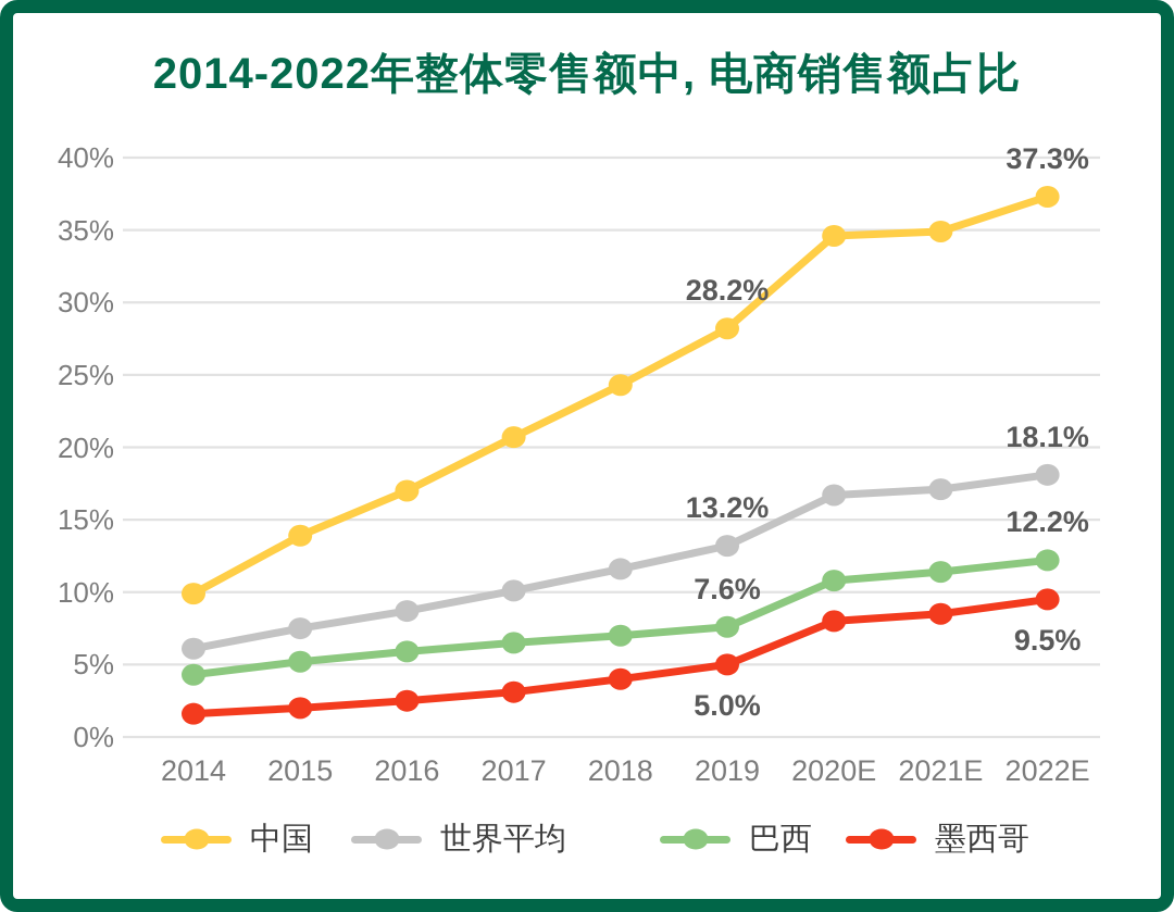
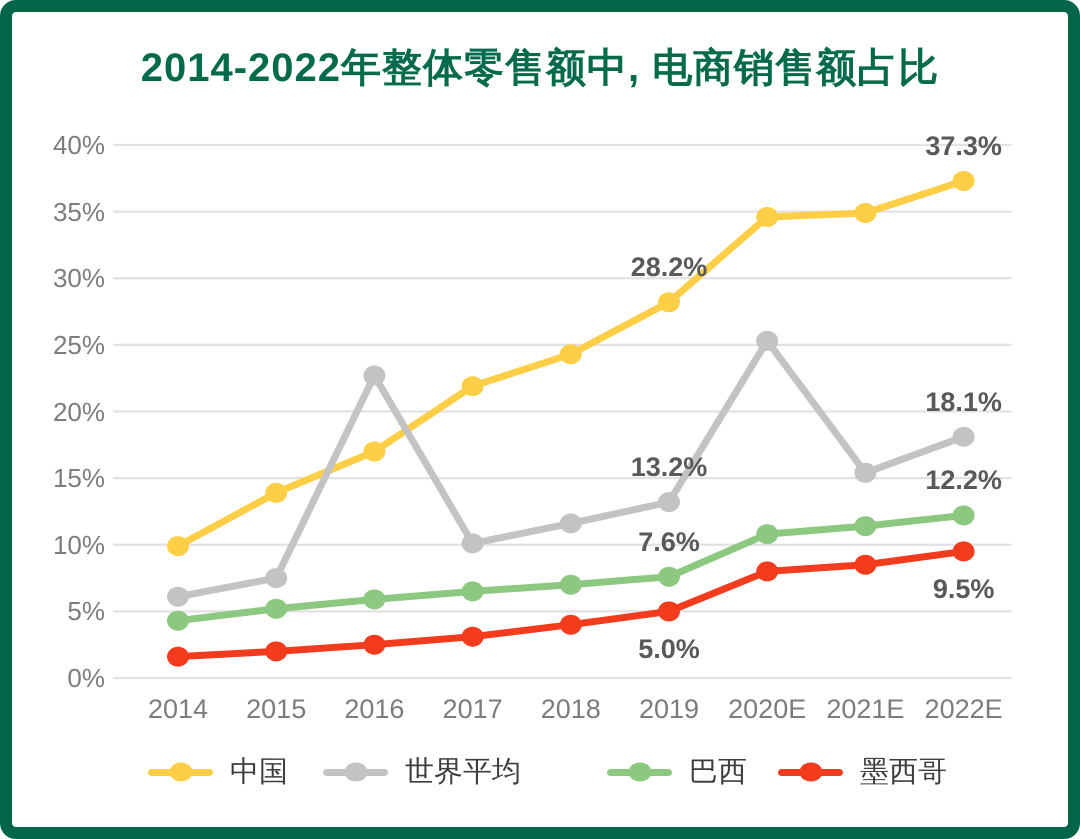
世界平均/2016: 8.7% -> 22.7%
中国/2017: 20.7% -> 21.9%
世界平均/2020E: 16.7% -> 25.3%
世界平均/2021E: 17.1% -> 15.4%
